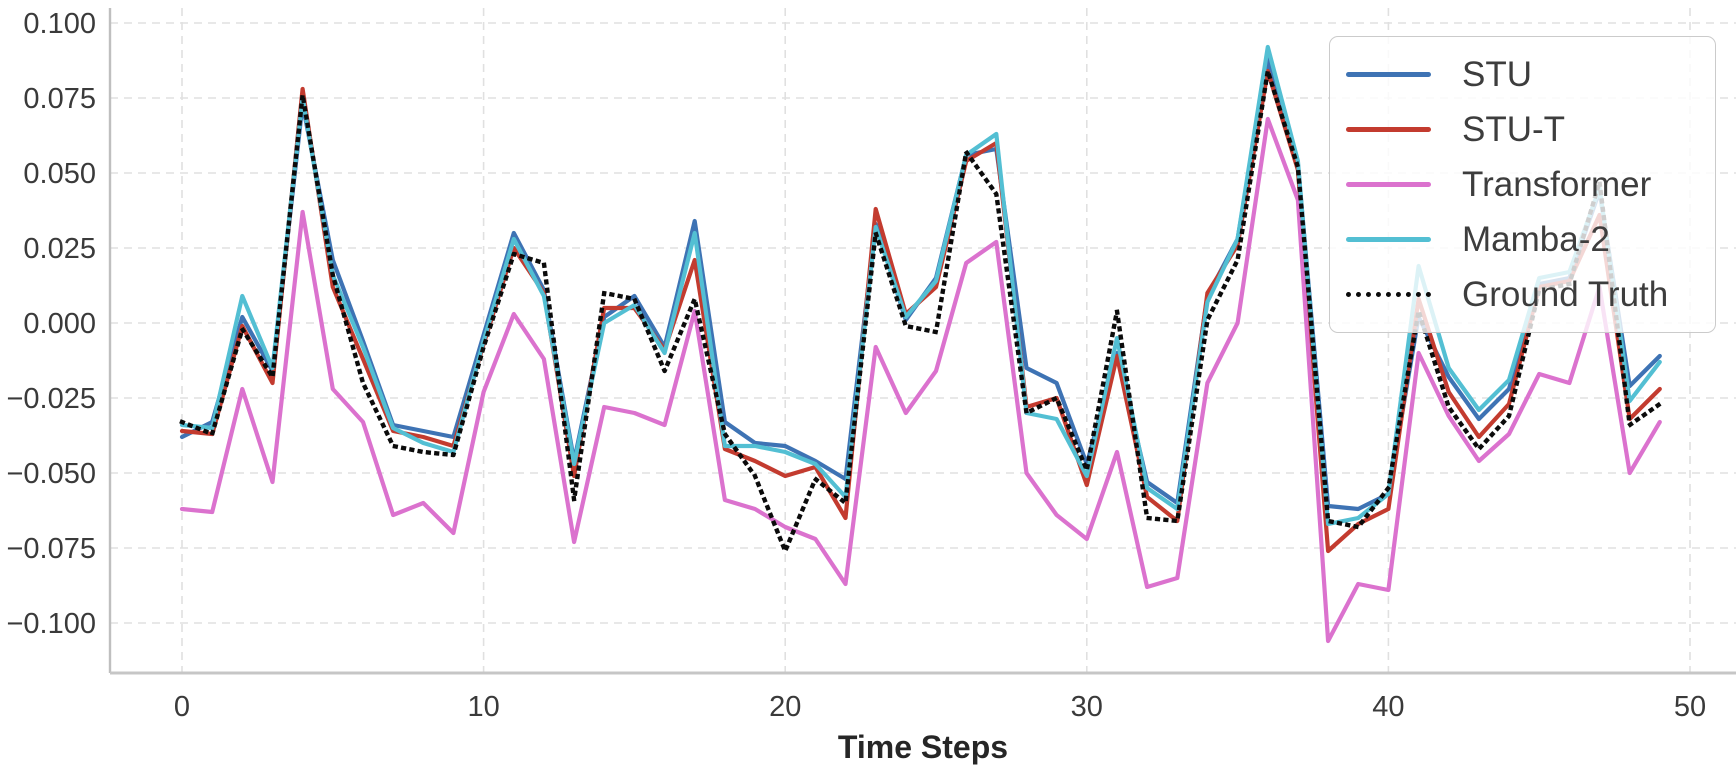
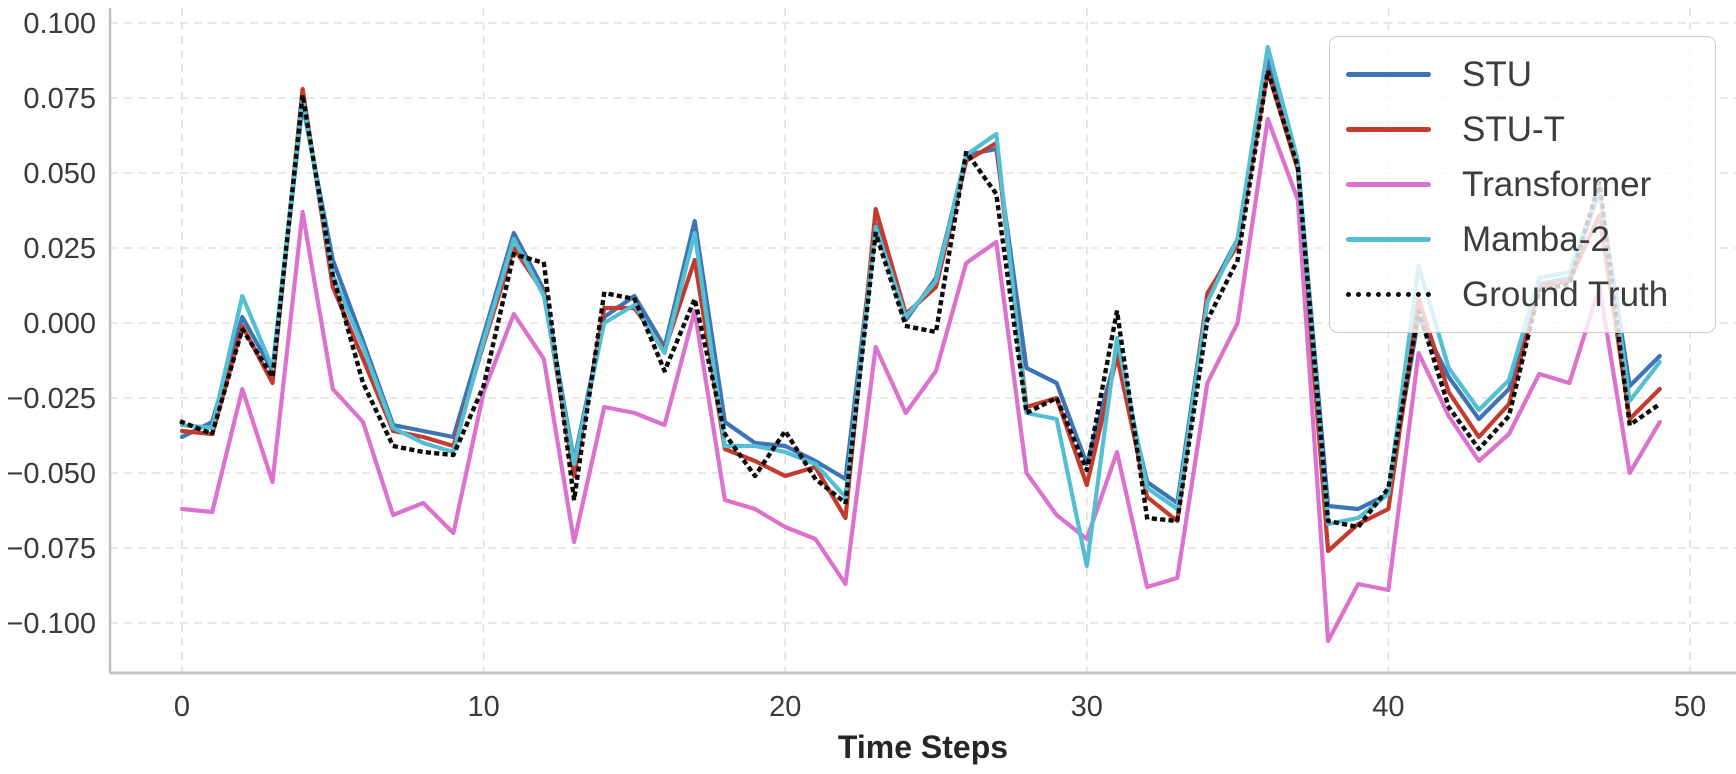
Ground Truth/10: -0.008 -> -0.021
Ground Truth/20: -0.076 -> -0.036
Mamba-2/30: -0.051 -> -0.081
